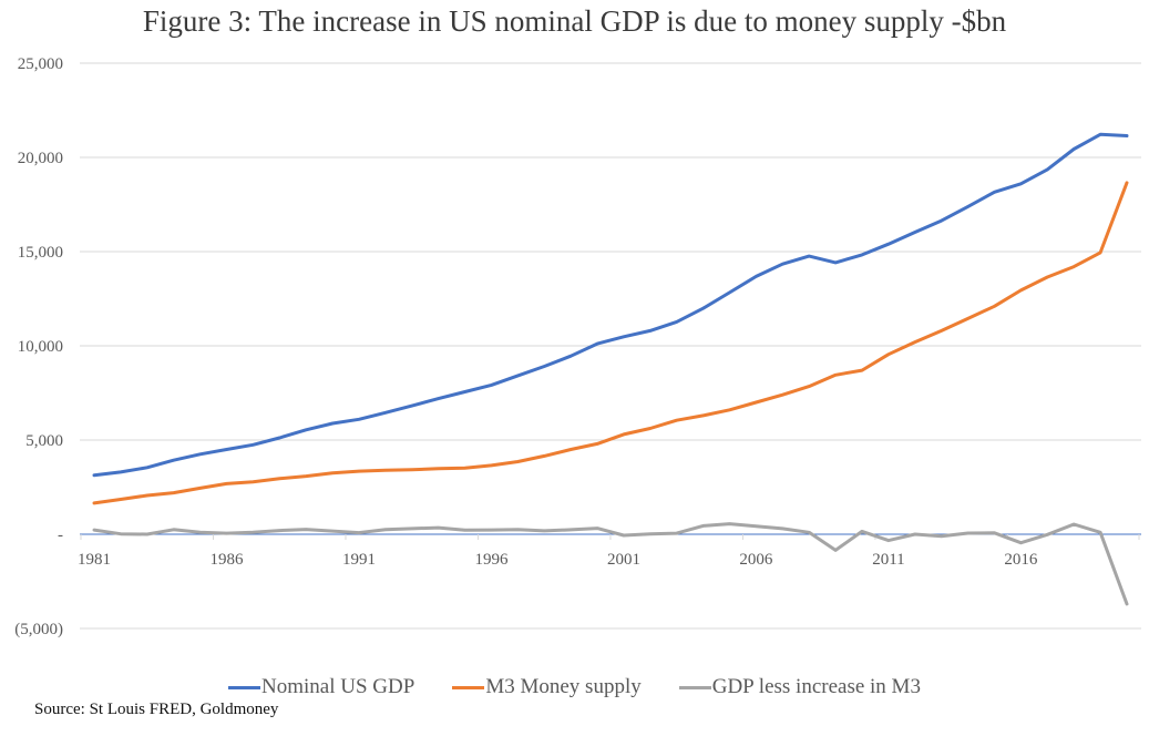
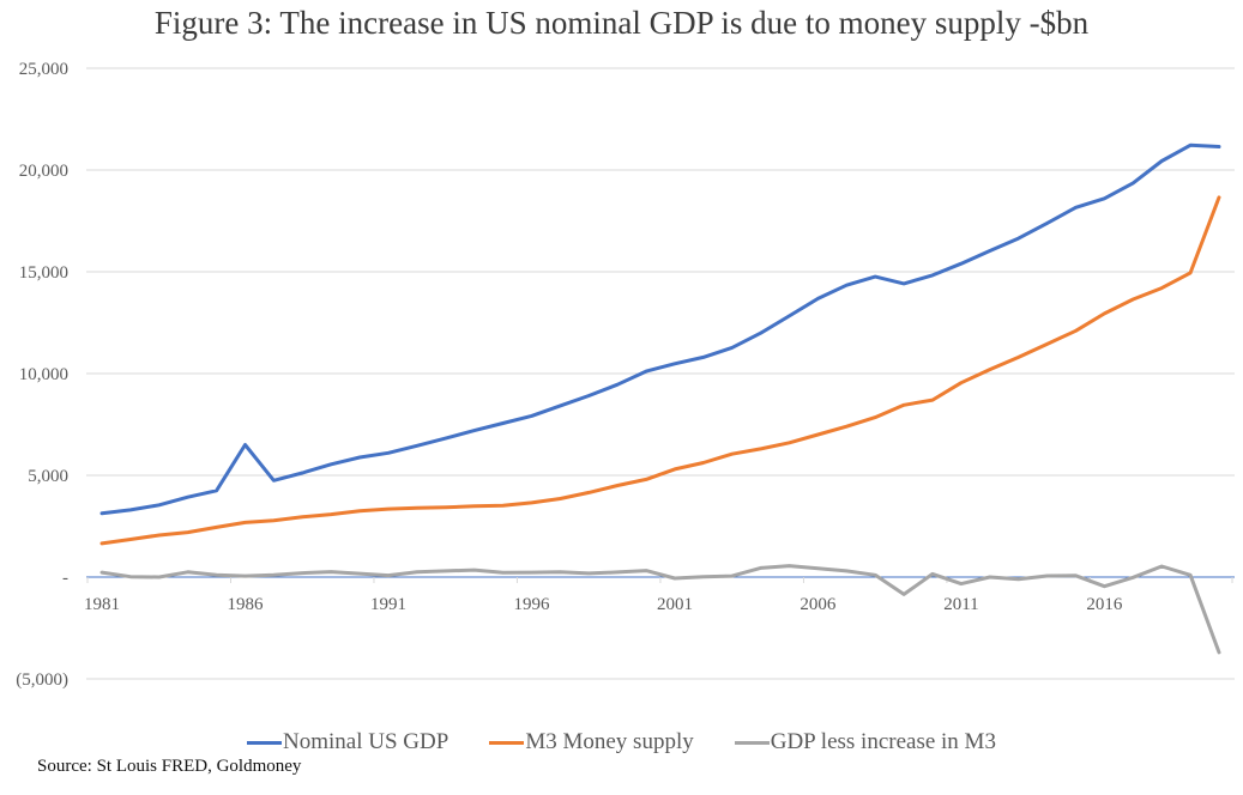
Nominal US GDP/1986: 4500 -> 6500
